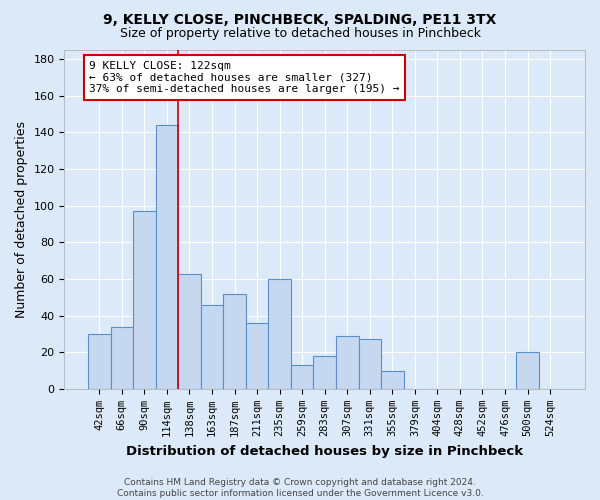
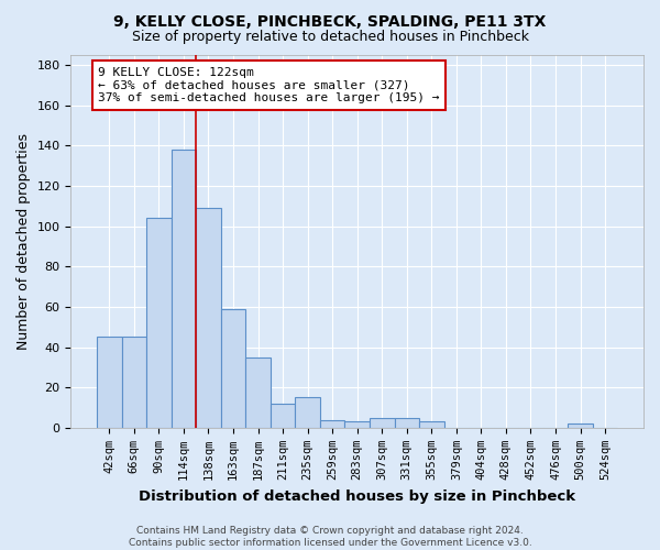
42sqm: 30 -> 45
66sqm: 34 -> 45
90sqm: 97 -> 104
114sqm: 144 -> 138
138sqm: 63 -> 109
163sqm: 46 -> 59
187sqm: 52 -> 35
211sqm: 36 -> 12
235sqm: 60 -> 15
259sqm: 13 -> 4
283sqm: 18 -> 3
307sqm: 29 -> 5
331sqm: 27 -> 5
355sqm: 10 -> 3
500sqm: 20 -> 2
